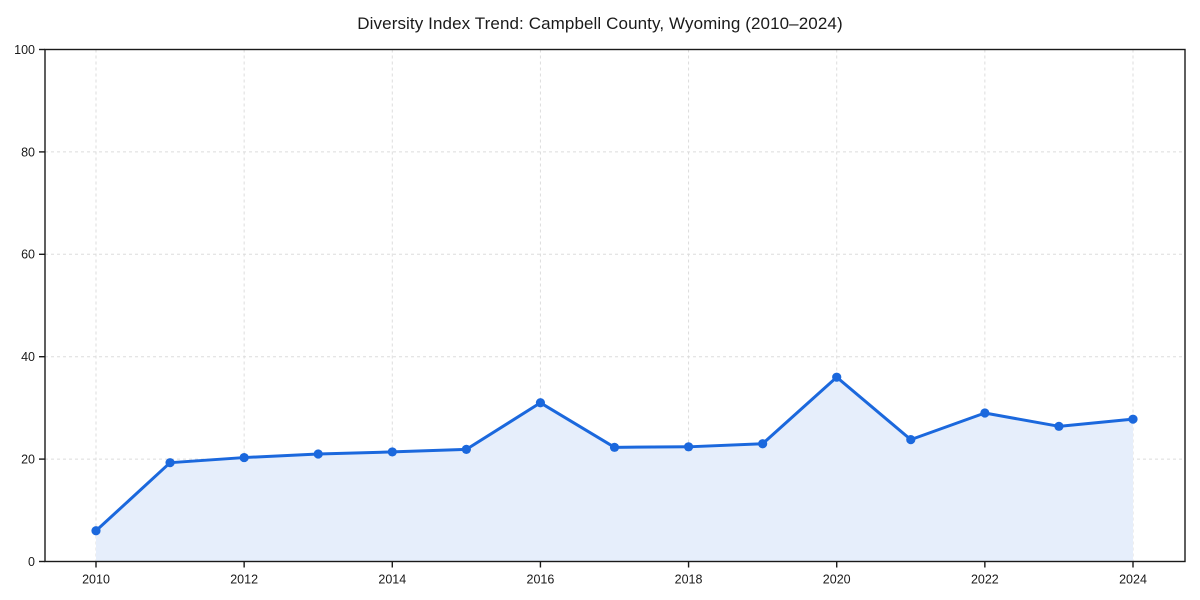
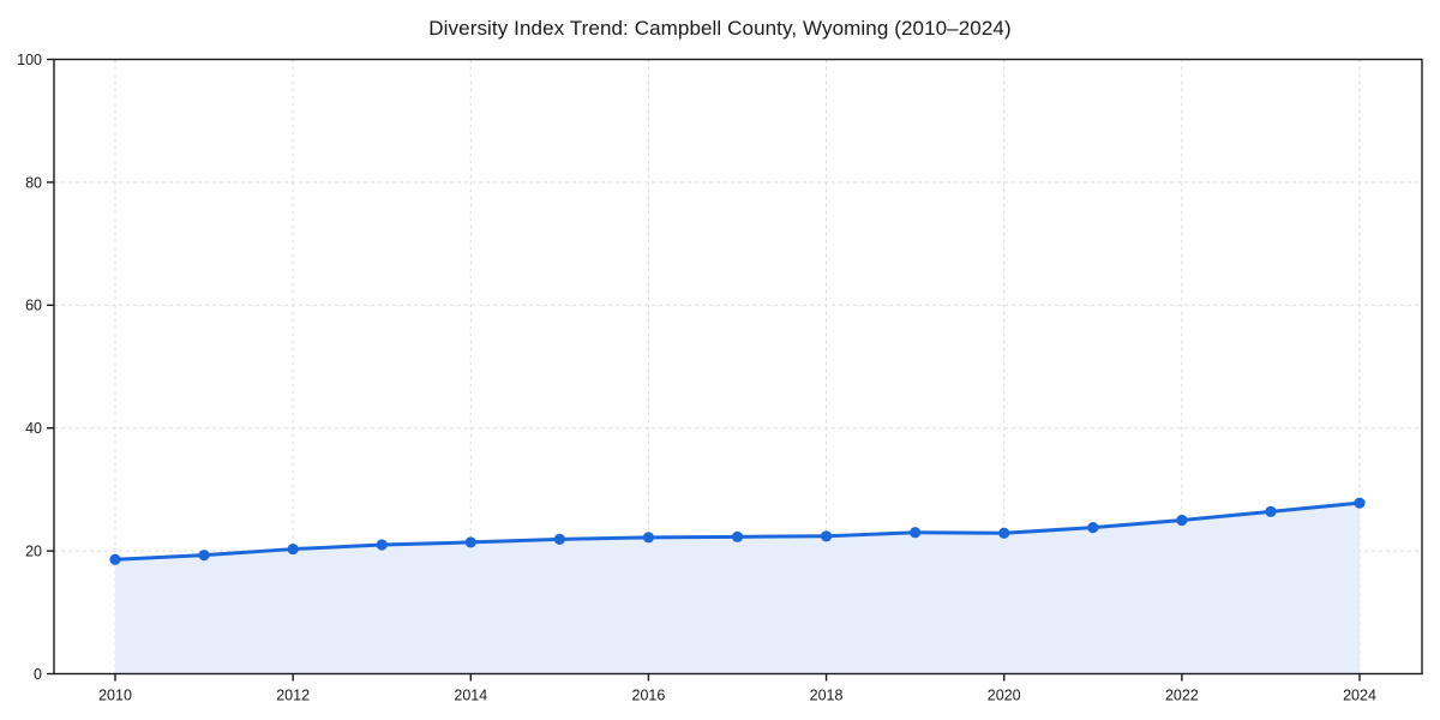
2010: 6 -> 19
2016: 31 -> 22
2020: 36 -> 23
2022: 29 -> 25
